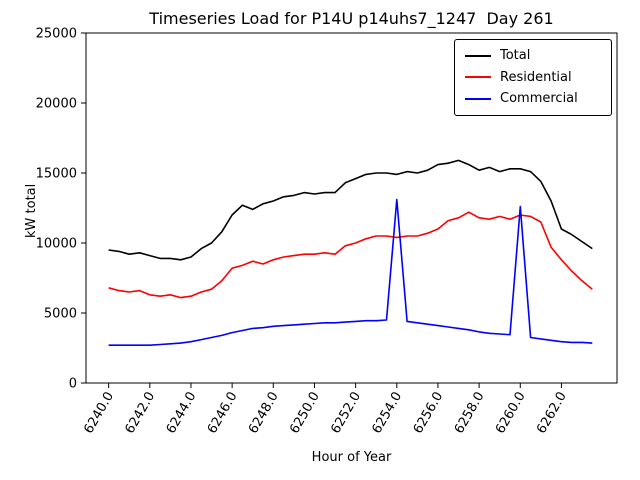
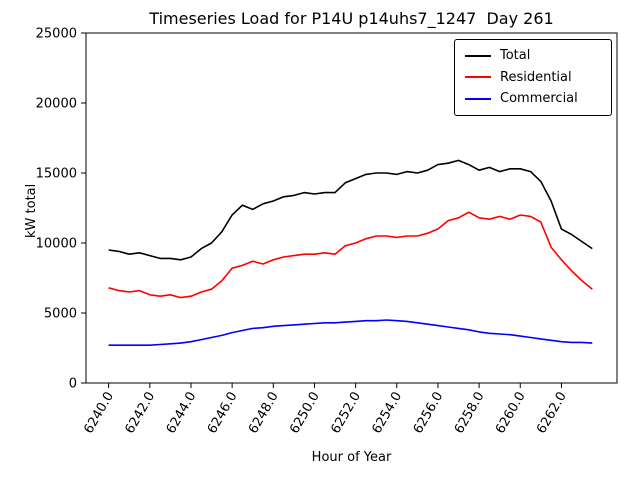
Commercial/6254.0: 13100 -> 4400
Commercial/6260.0: 12600 -> 3400
